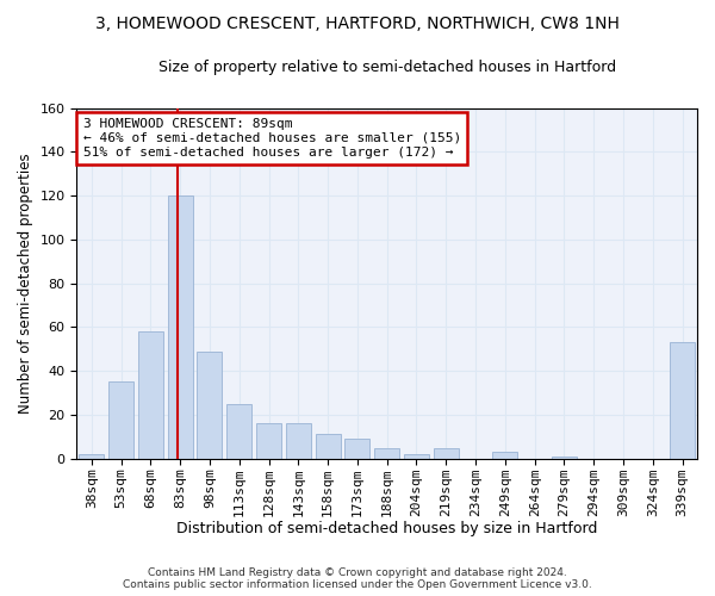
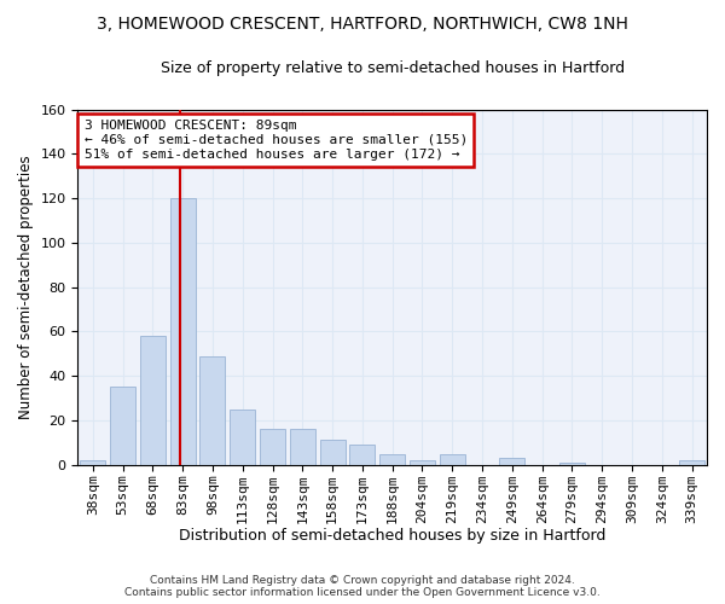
339sqm: 53 -> 2
